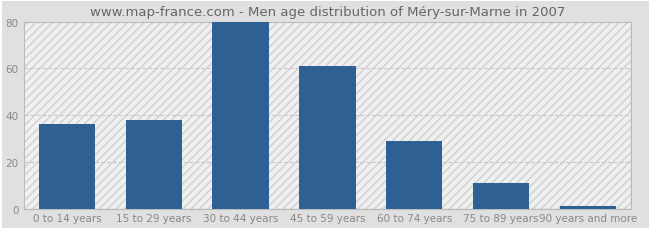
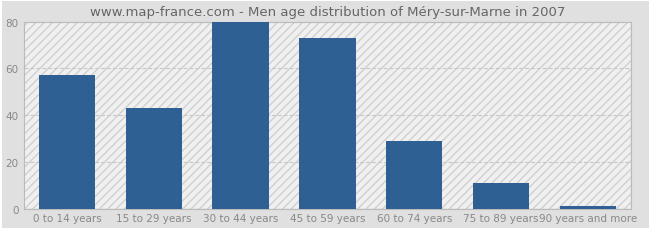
0 to 14 years: 36 -> 57
15 to 29 years: 38 -> 43
45 to 59 years: 61 -> 73
